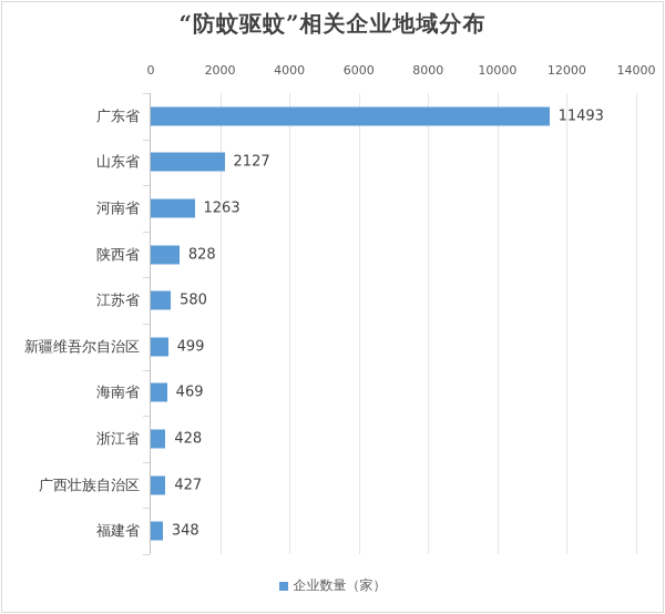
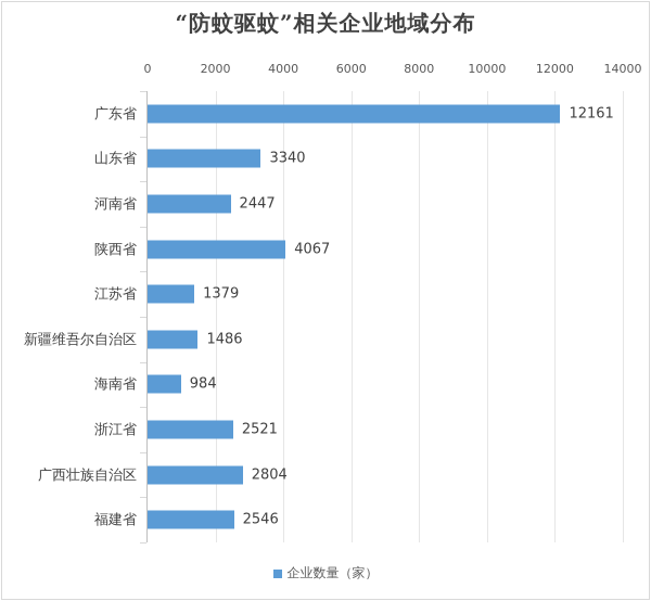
广东省: 11493 -> 12161
山东省: 2127 -> 3340
河南省: 1263 -> 2447
陕西省: 828 -> 4067
江苏省: 580 -> 1379
新疆维吾尔自治区: 499 -> 1486
海南省: 469 -> 984
浙江省: 428 -> 2521
广西壮族自治区: 427 -> 2804
福建省: 348 -> 2546
